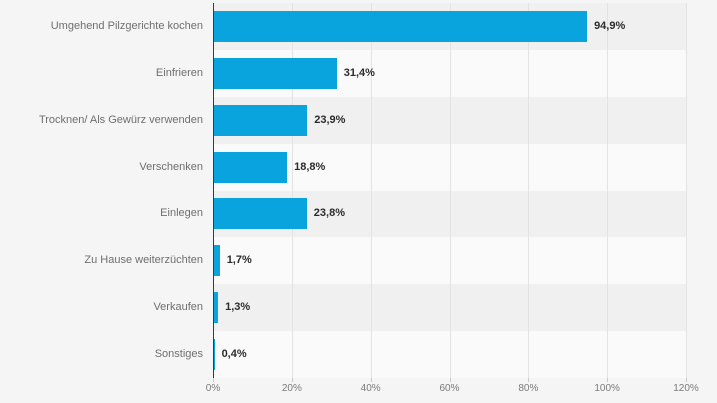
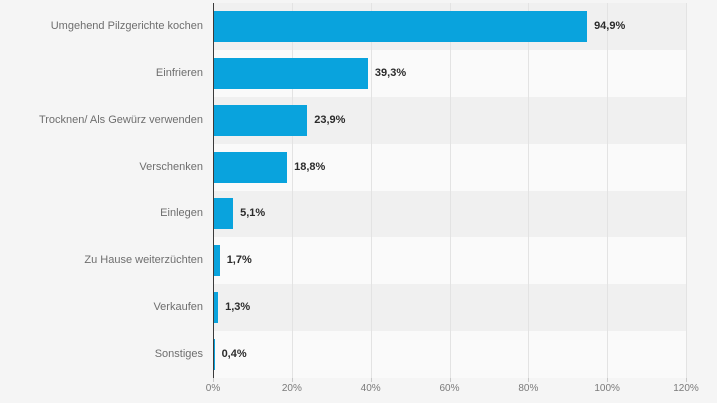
Einfrieren: 31,4% -> 39,3%
Einlegen: 23,8% -> 5,1%
